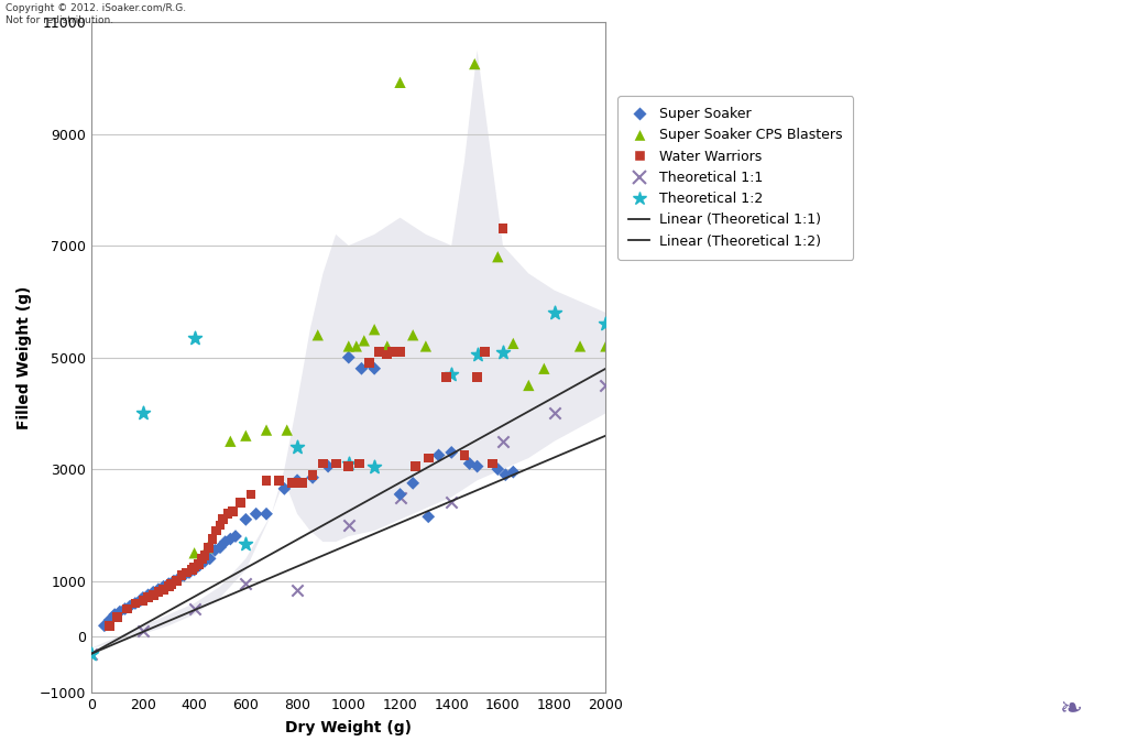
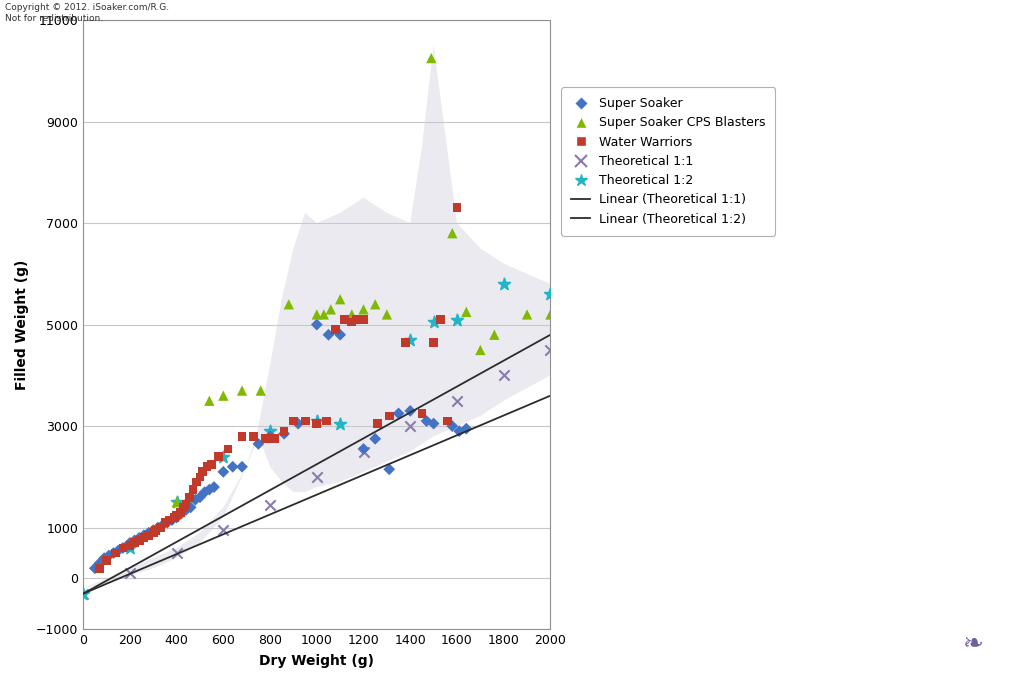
Theoretical 1:2/200: 4000 -> 600
Theoretical 1:2/400: 5340 -> 1500
Theoretical 1:2/600: 1660 -> 2400
Theoretical 1:1/800: 840 -> 1450
Theoretical 1:2/800: 3400 -> 2900
Super Soaker CPS Blasters/1200: 9920 -> 5300
Theoretical 1:1/1400: 2420 -> 3000
